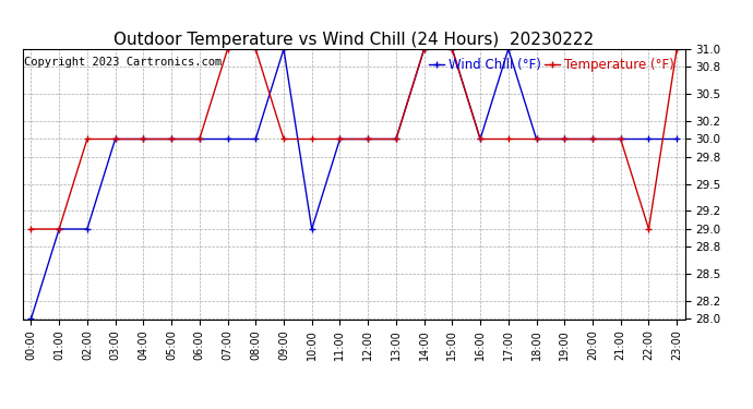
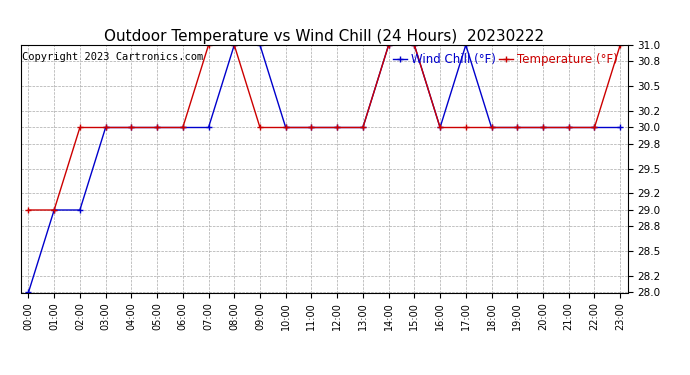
Wind Chill (°F)/08:00: 30 -> 31
Wind Chill (°F)/10:00: 29 -> 30
Temperature (°F)/22:00: 29 -> 30
